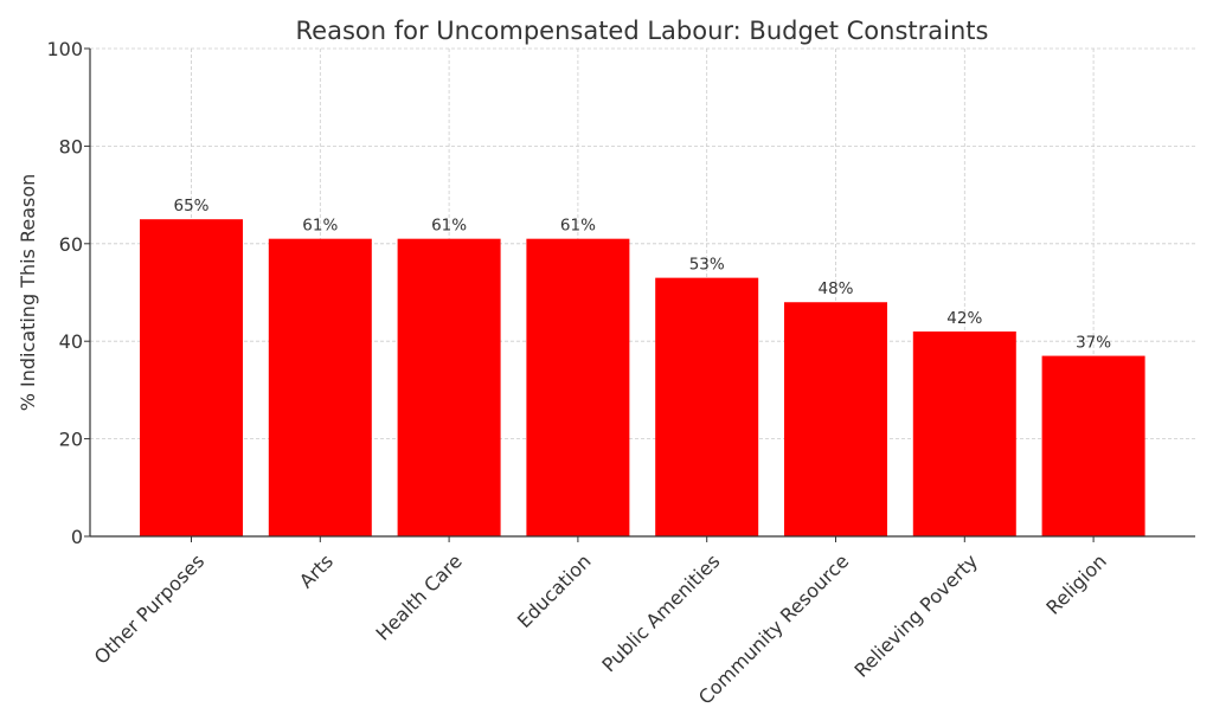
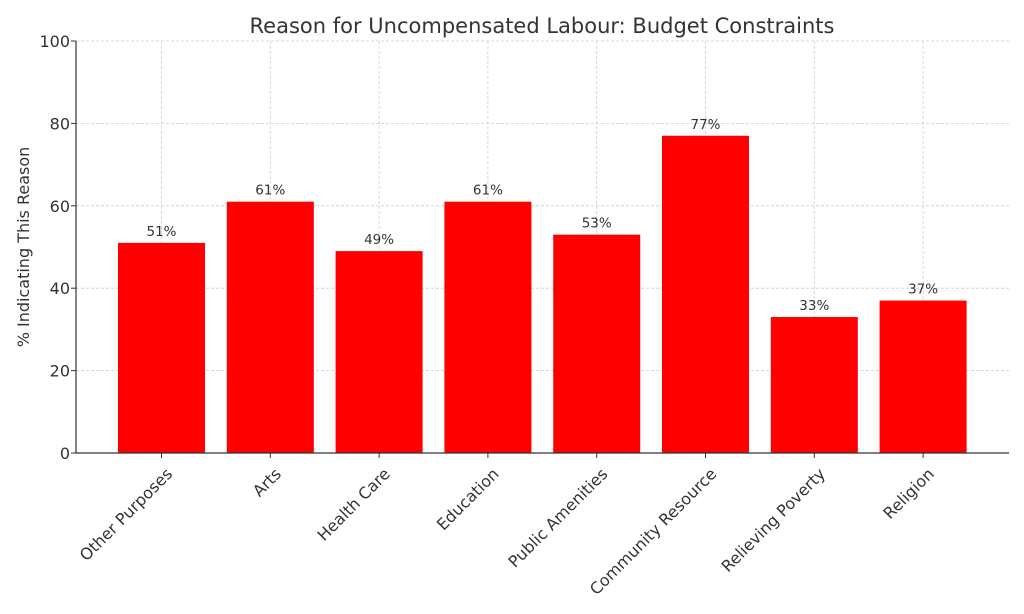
Other Purposes: 65% -> 51%
Health Care: 61% -> 49%
Community Resource: 48% -> 77%
Relieving Poverty: 42% -> 33%
